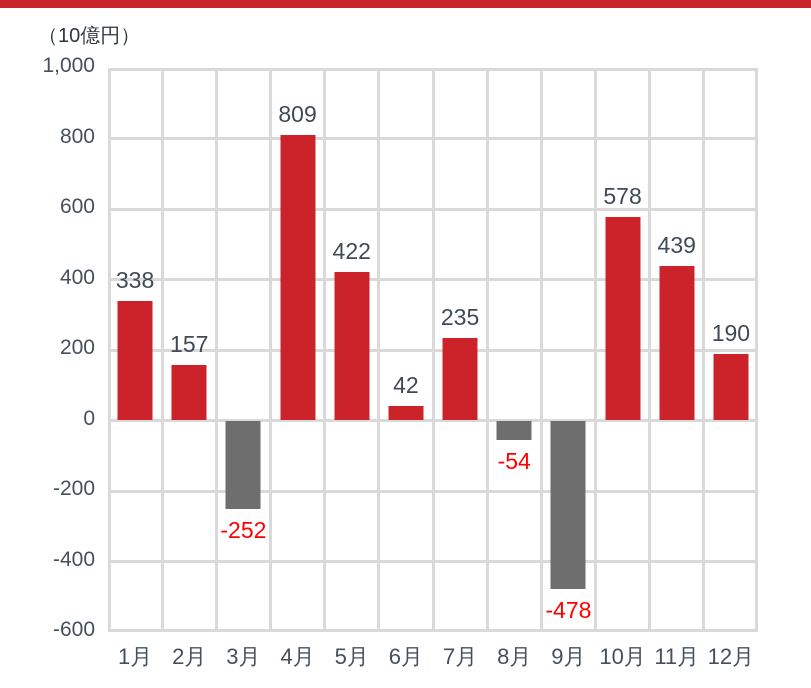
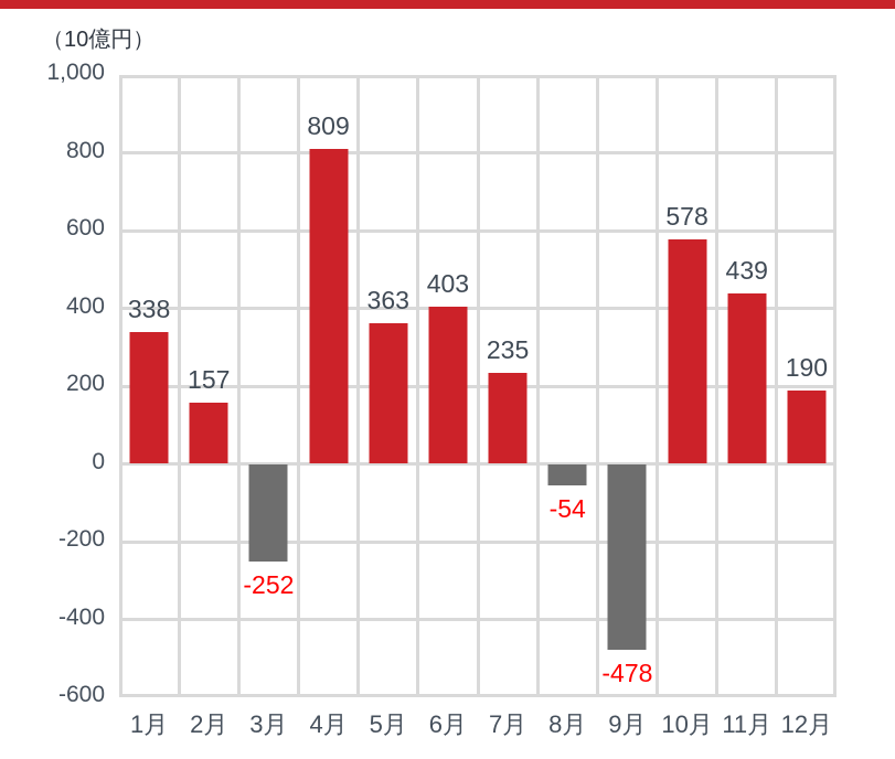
5月: 422 -> 363
6月: 42 -> 403
